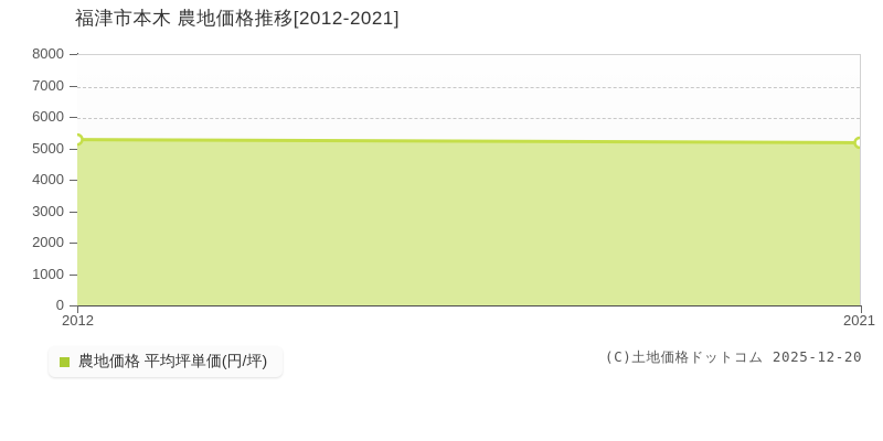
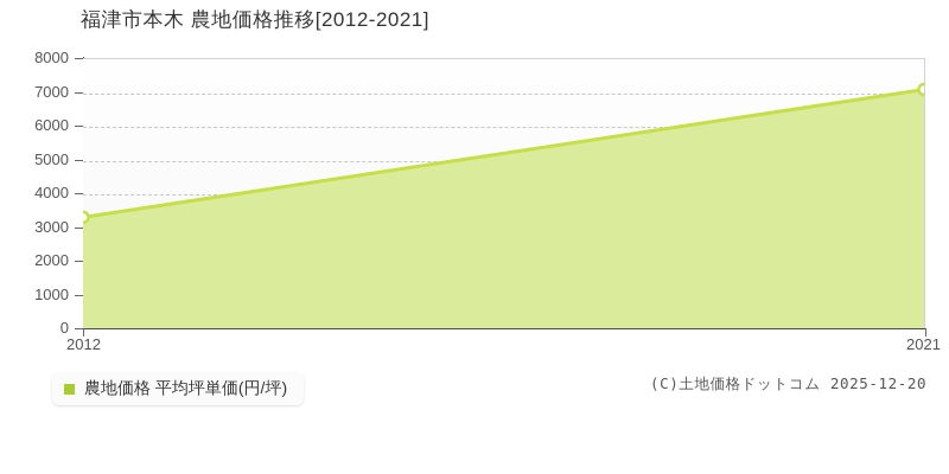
2012: 5300 -> 3300
2021: 5200 -> 7100
